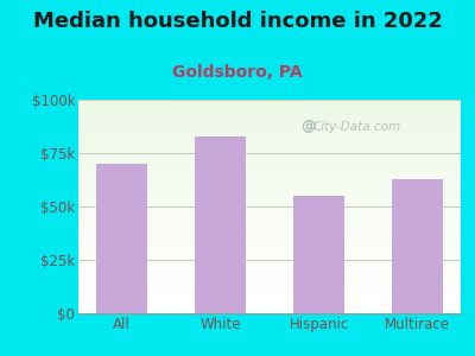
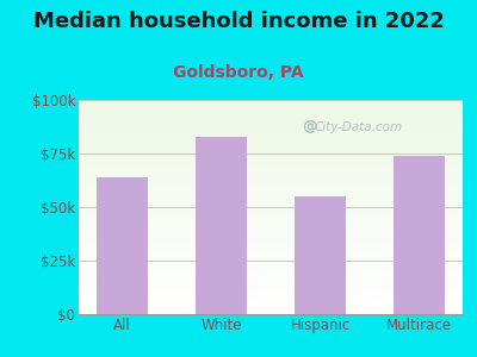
All: $70k -> $64k
Multirace: $63k -> $74k
